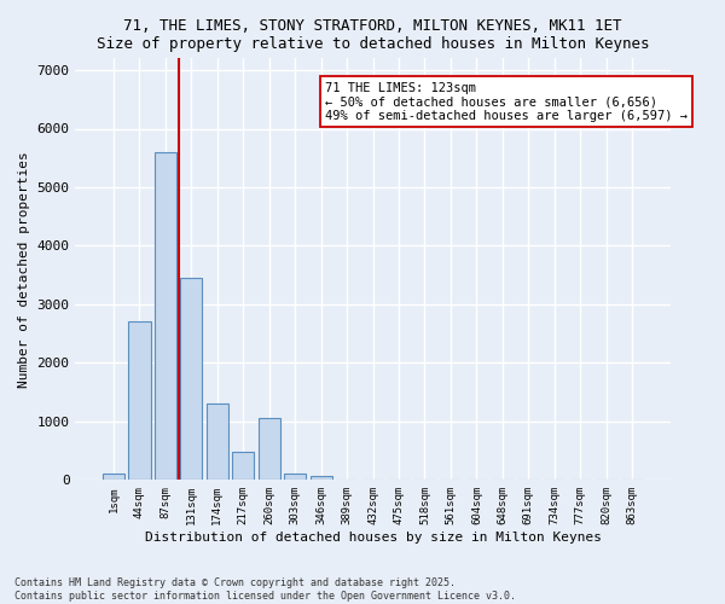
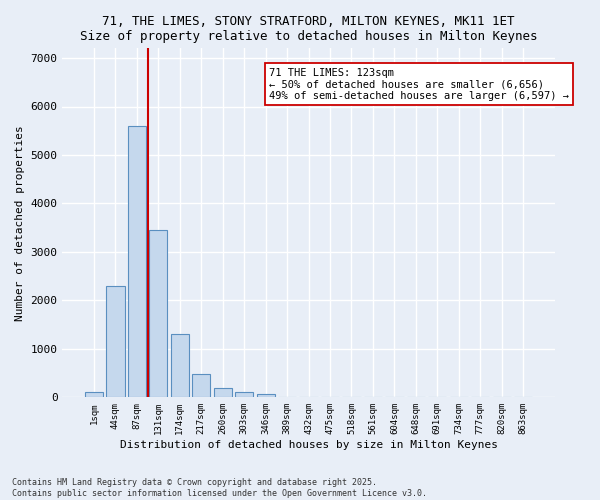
44sqm: 2700 -> 2300
260sqm: 1050 -> 200
